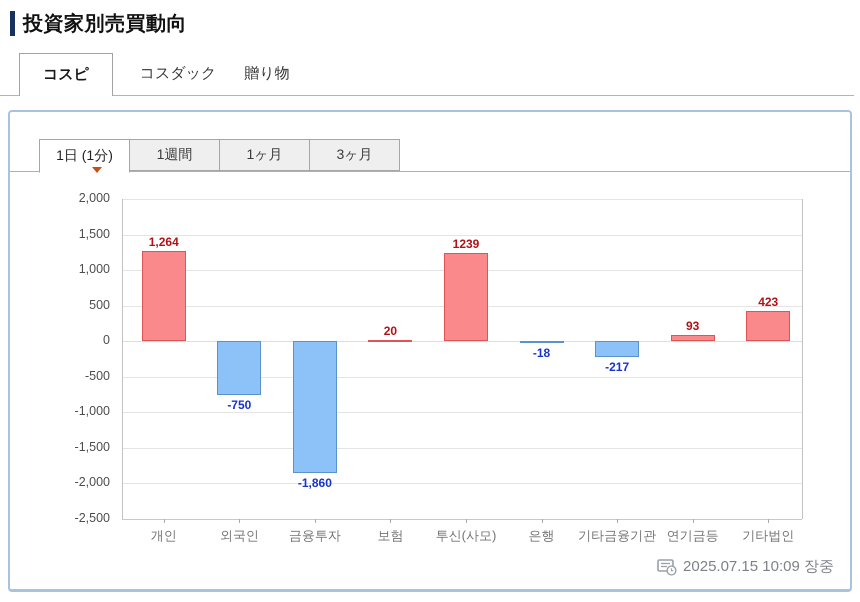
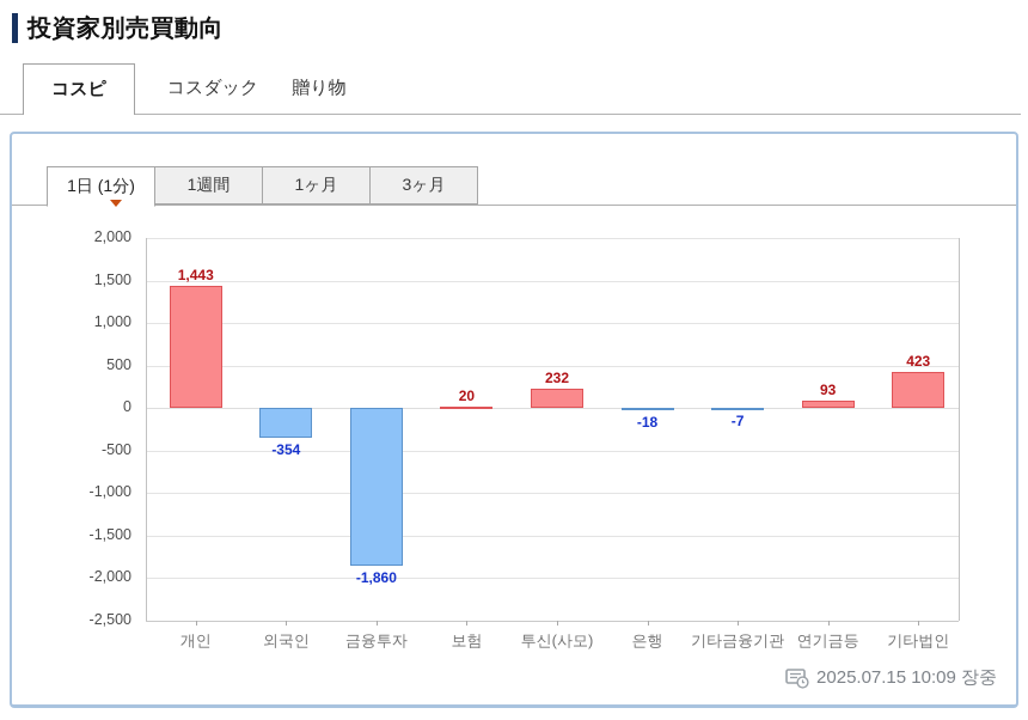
개인: 1,264 -> 1,443
외국인: -750 -> -354
투신(사모): 1239 -> 232
기타금융기관: -217 -> -7
